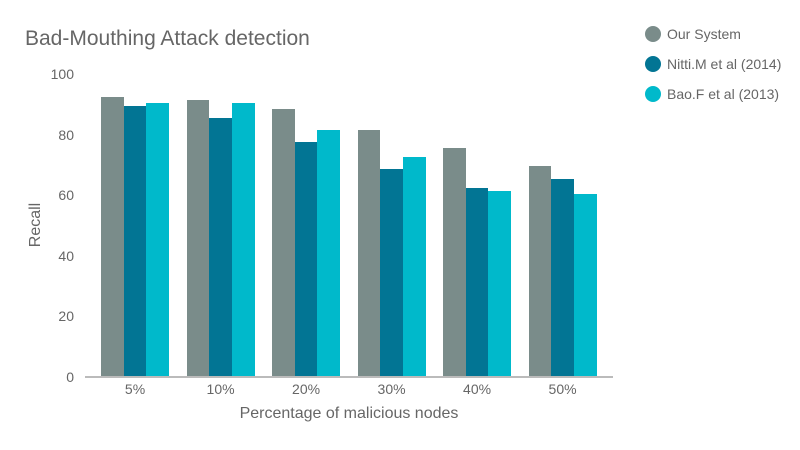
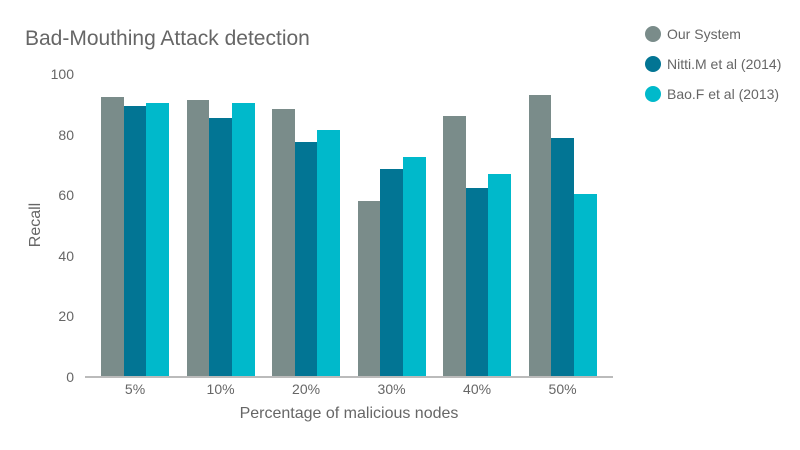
Our System/30%: 82 -> 58
Our System/40%: 76 -> 86
Bao.F et al (2013)/40%: 62 -> 67
Our System/50%: 70 -> 93
Nitti.M et al (2014)/50%: 66 -> 79
